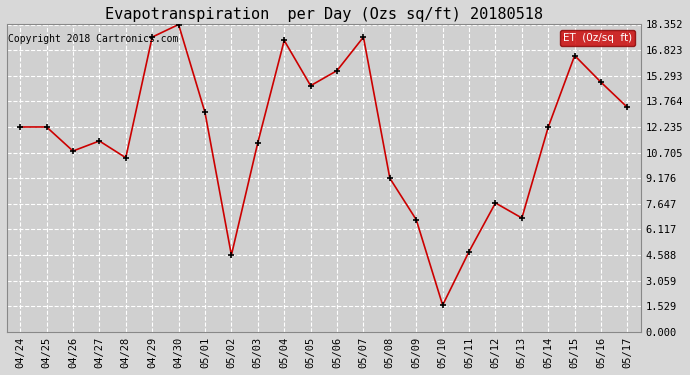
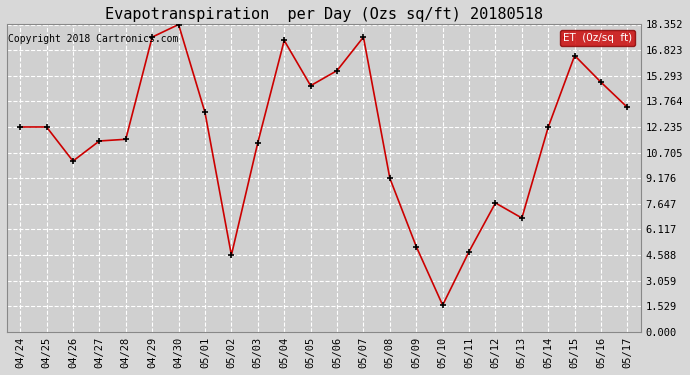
04/26: 10.8 -> 10.2
04/28: 10.4 -> 11.5
05/09: 6.7 -> 5.1
